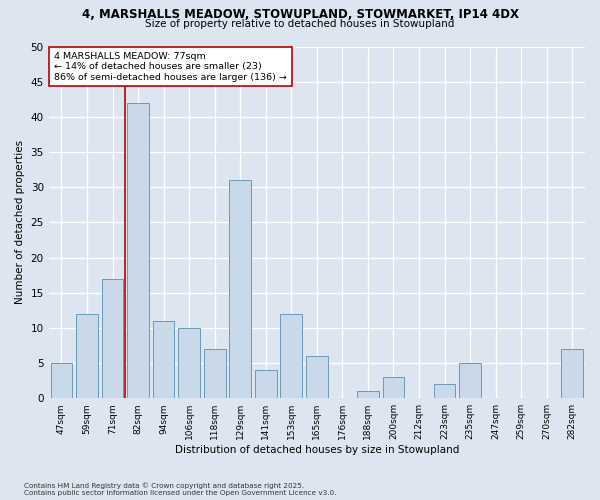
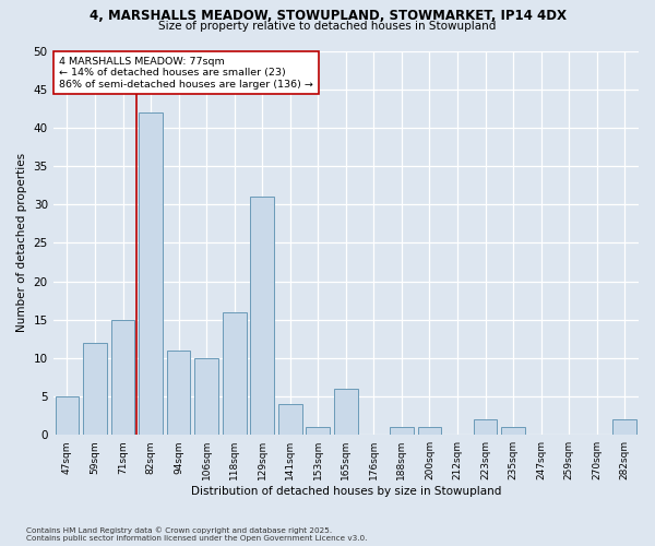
71sqm: 17 -> 15
118sqm: 7 -> 16
153sqm: 12 -> 1
200sqm: 3 -> 1
235sqm: 5 -> 1
282sqm: 7 -> 2
